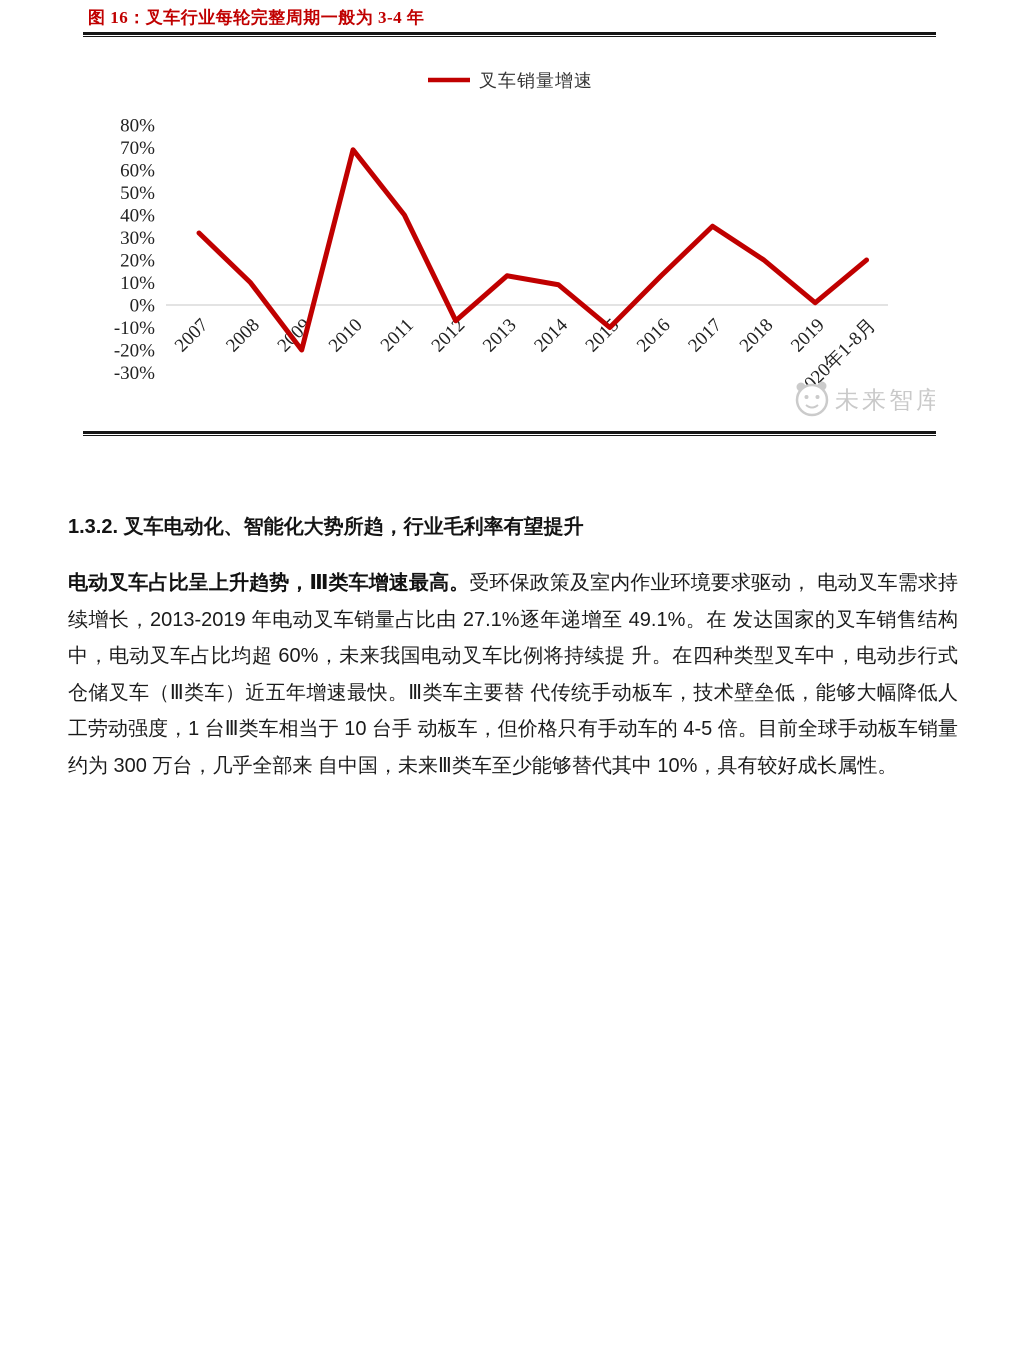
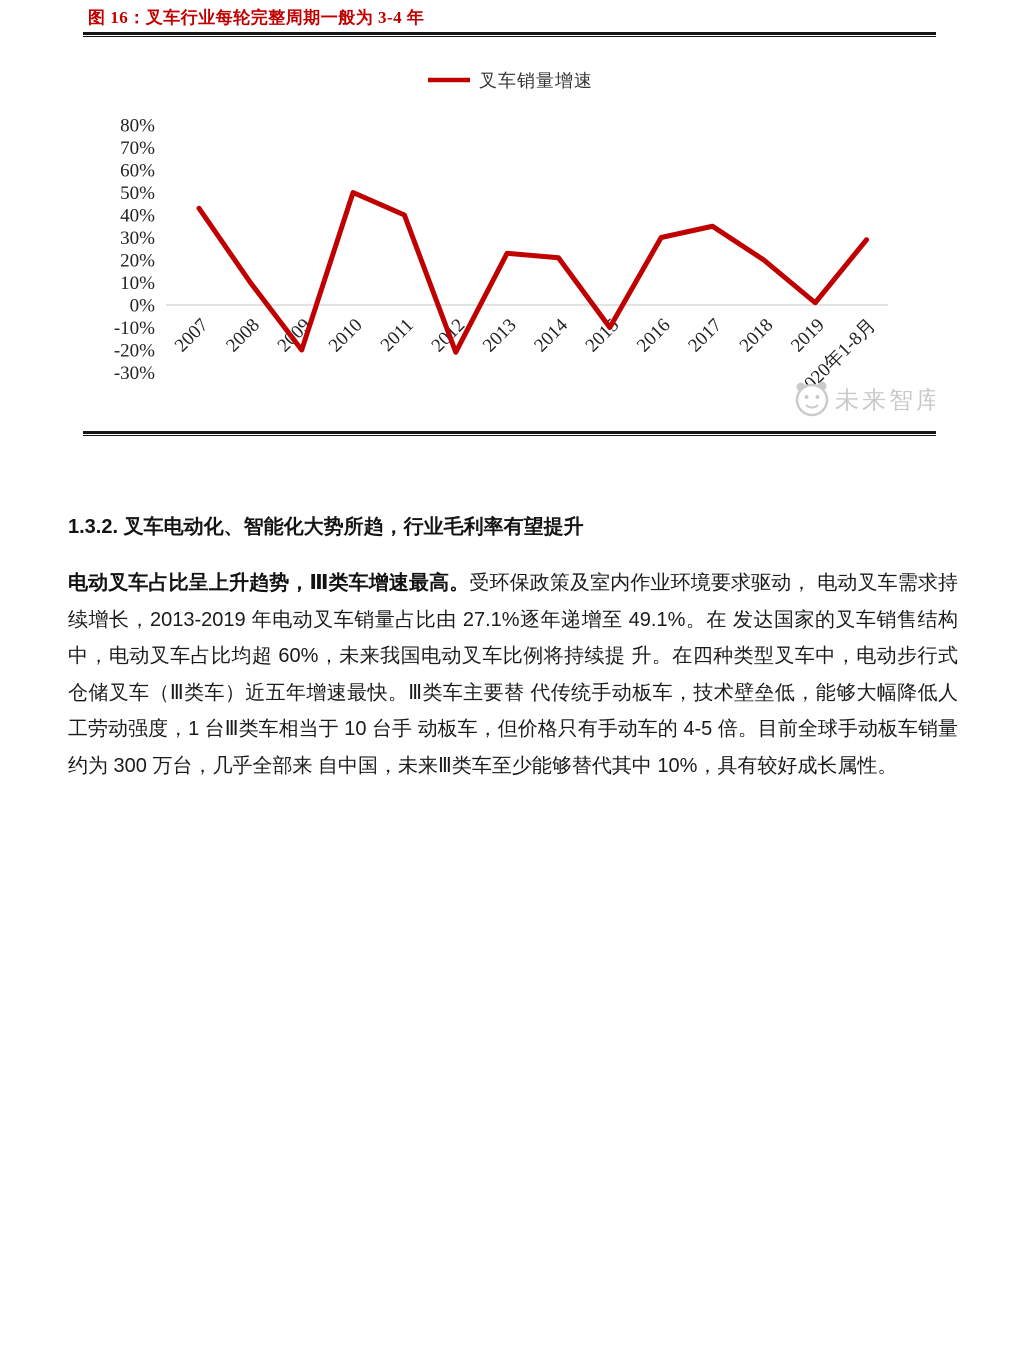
2007: 32% -> 43%
2010: 69% -> 50%
2012: -7% -> -21%
2013: 13% -> 23%
2014: 9% -> 21%
2016: 13% -> 30%
2020年1-8月: 20% -> 29%
